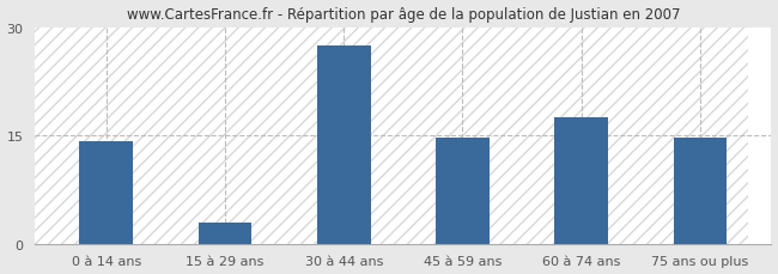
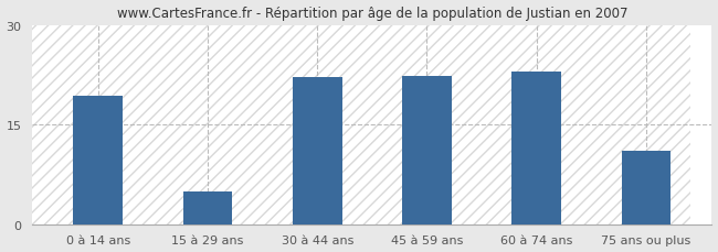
0 à 14 ans: 14.2 -> 19.4
15 à 29 ans: 3.0 -> 5.0
30 à 44 ans: 27.5 -> 22.2
45 à 59 ans: 14.7 -> 22.4
60 à 74 ans: 17.5 -> 23.0
75 ans ou plus: 14.7 -> 11.0
